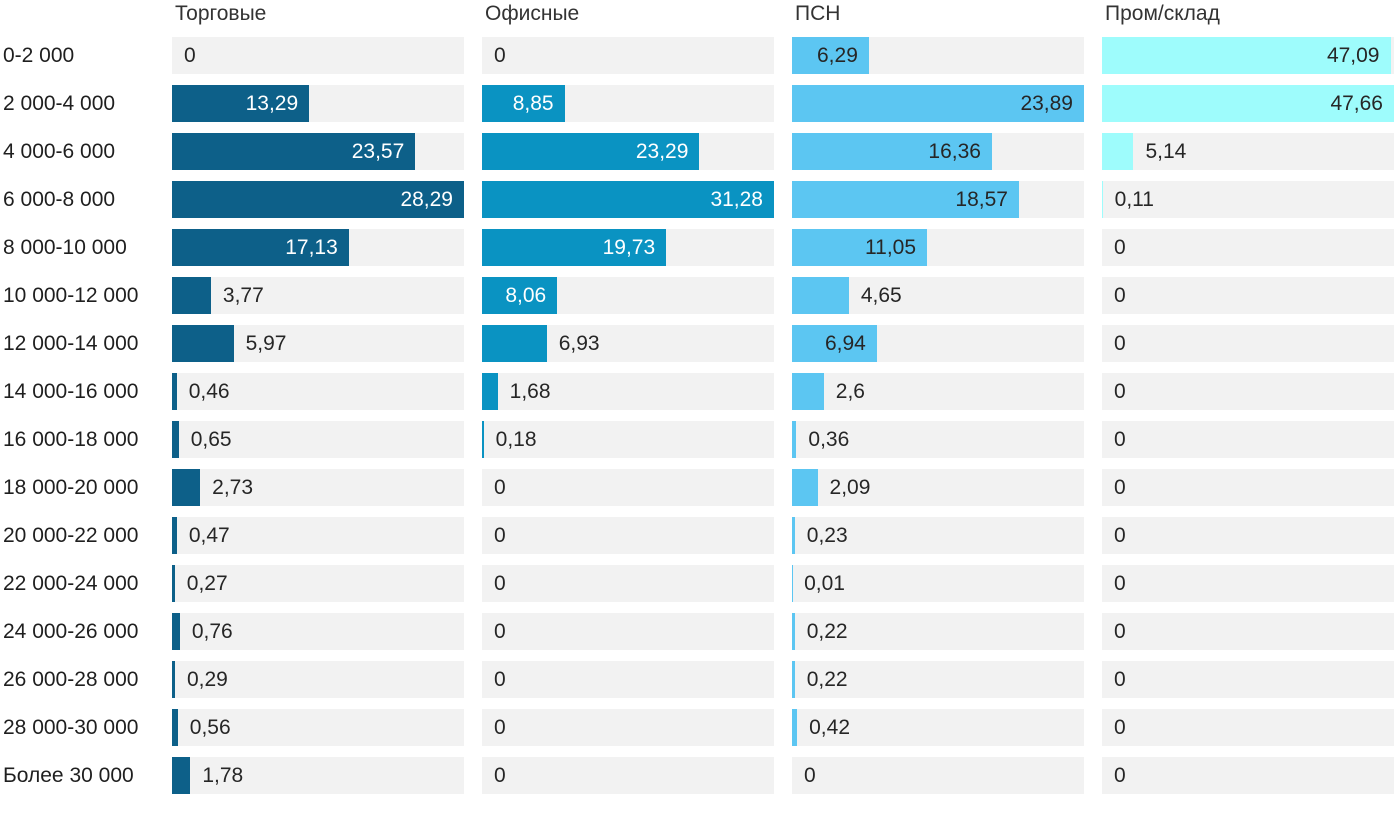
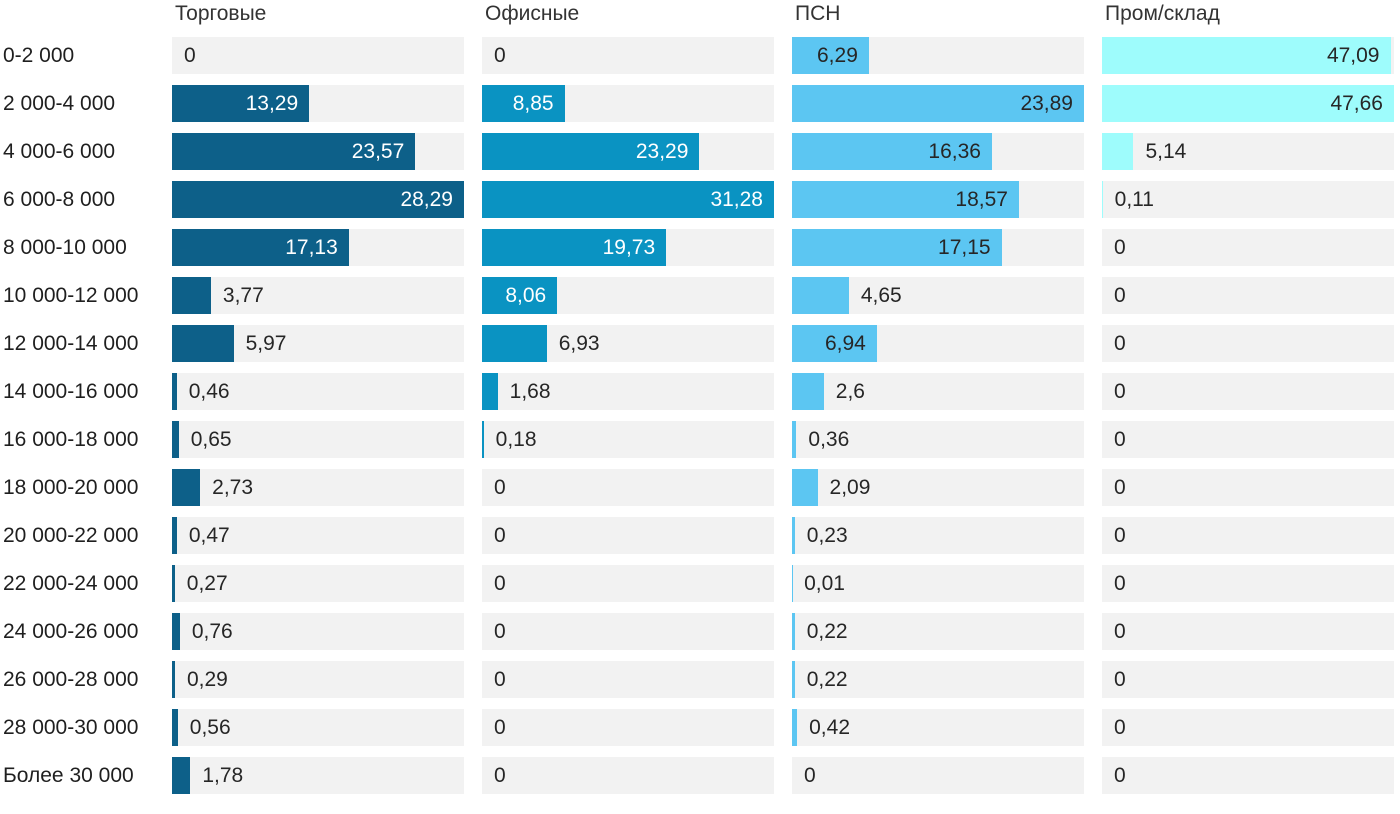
ПСН/8 000-10 000: 11,05 -> 17,15
